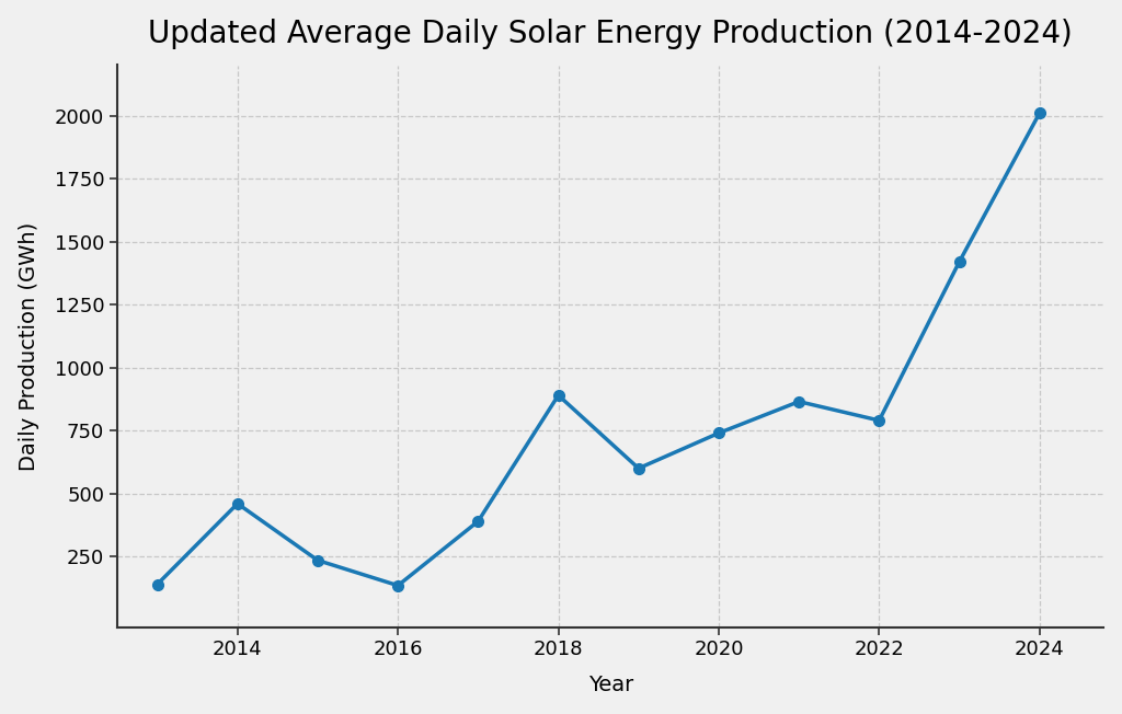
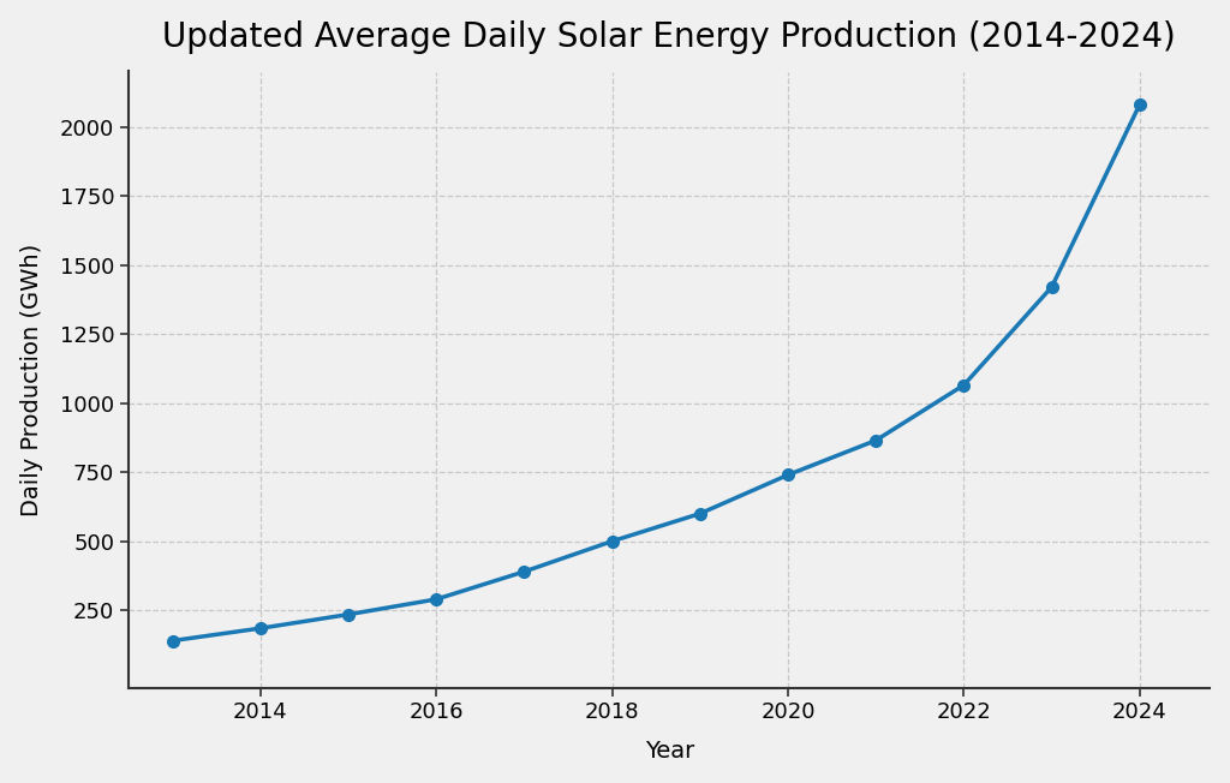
2014: 460 -> 185
2016: 135 -> 290
2018: 890 -> 500
2022: 790 -> 1065
2024: 2010 -> 2080
